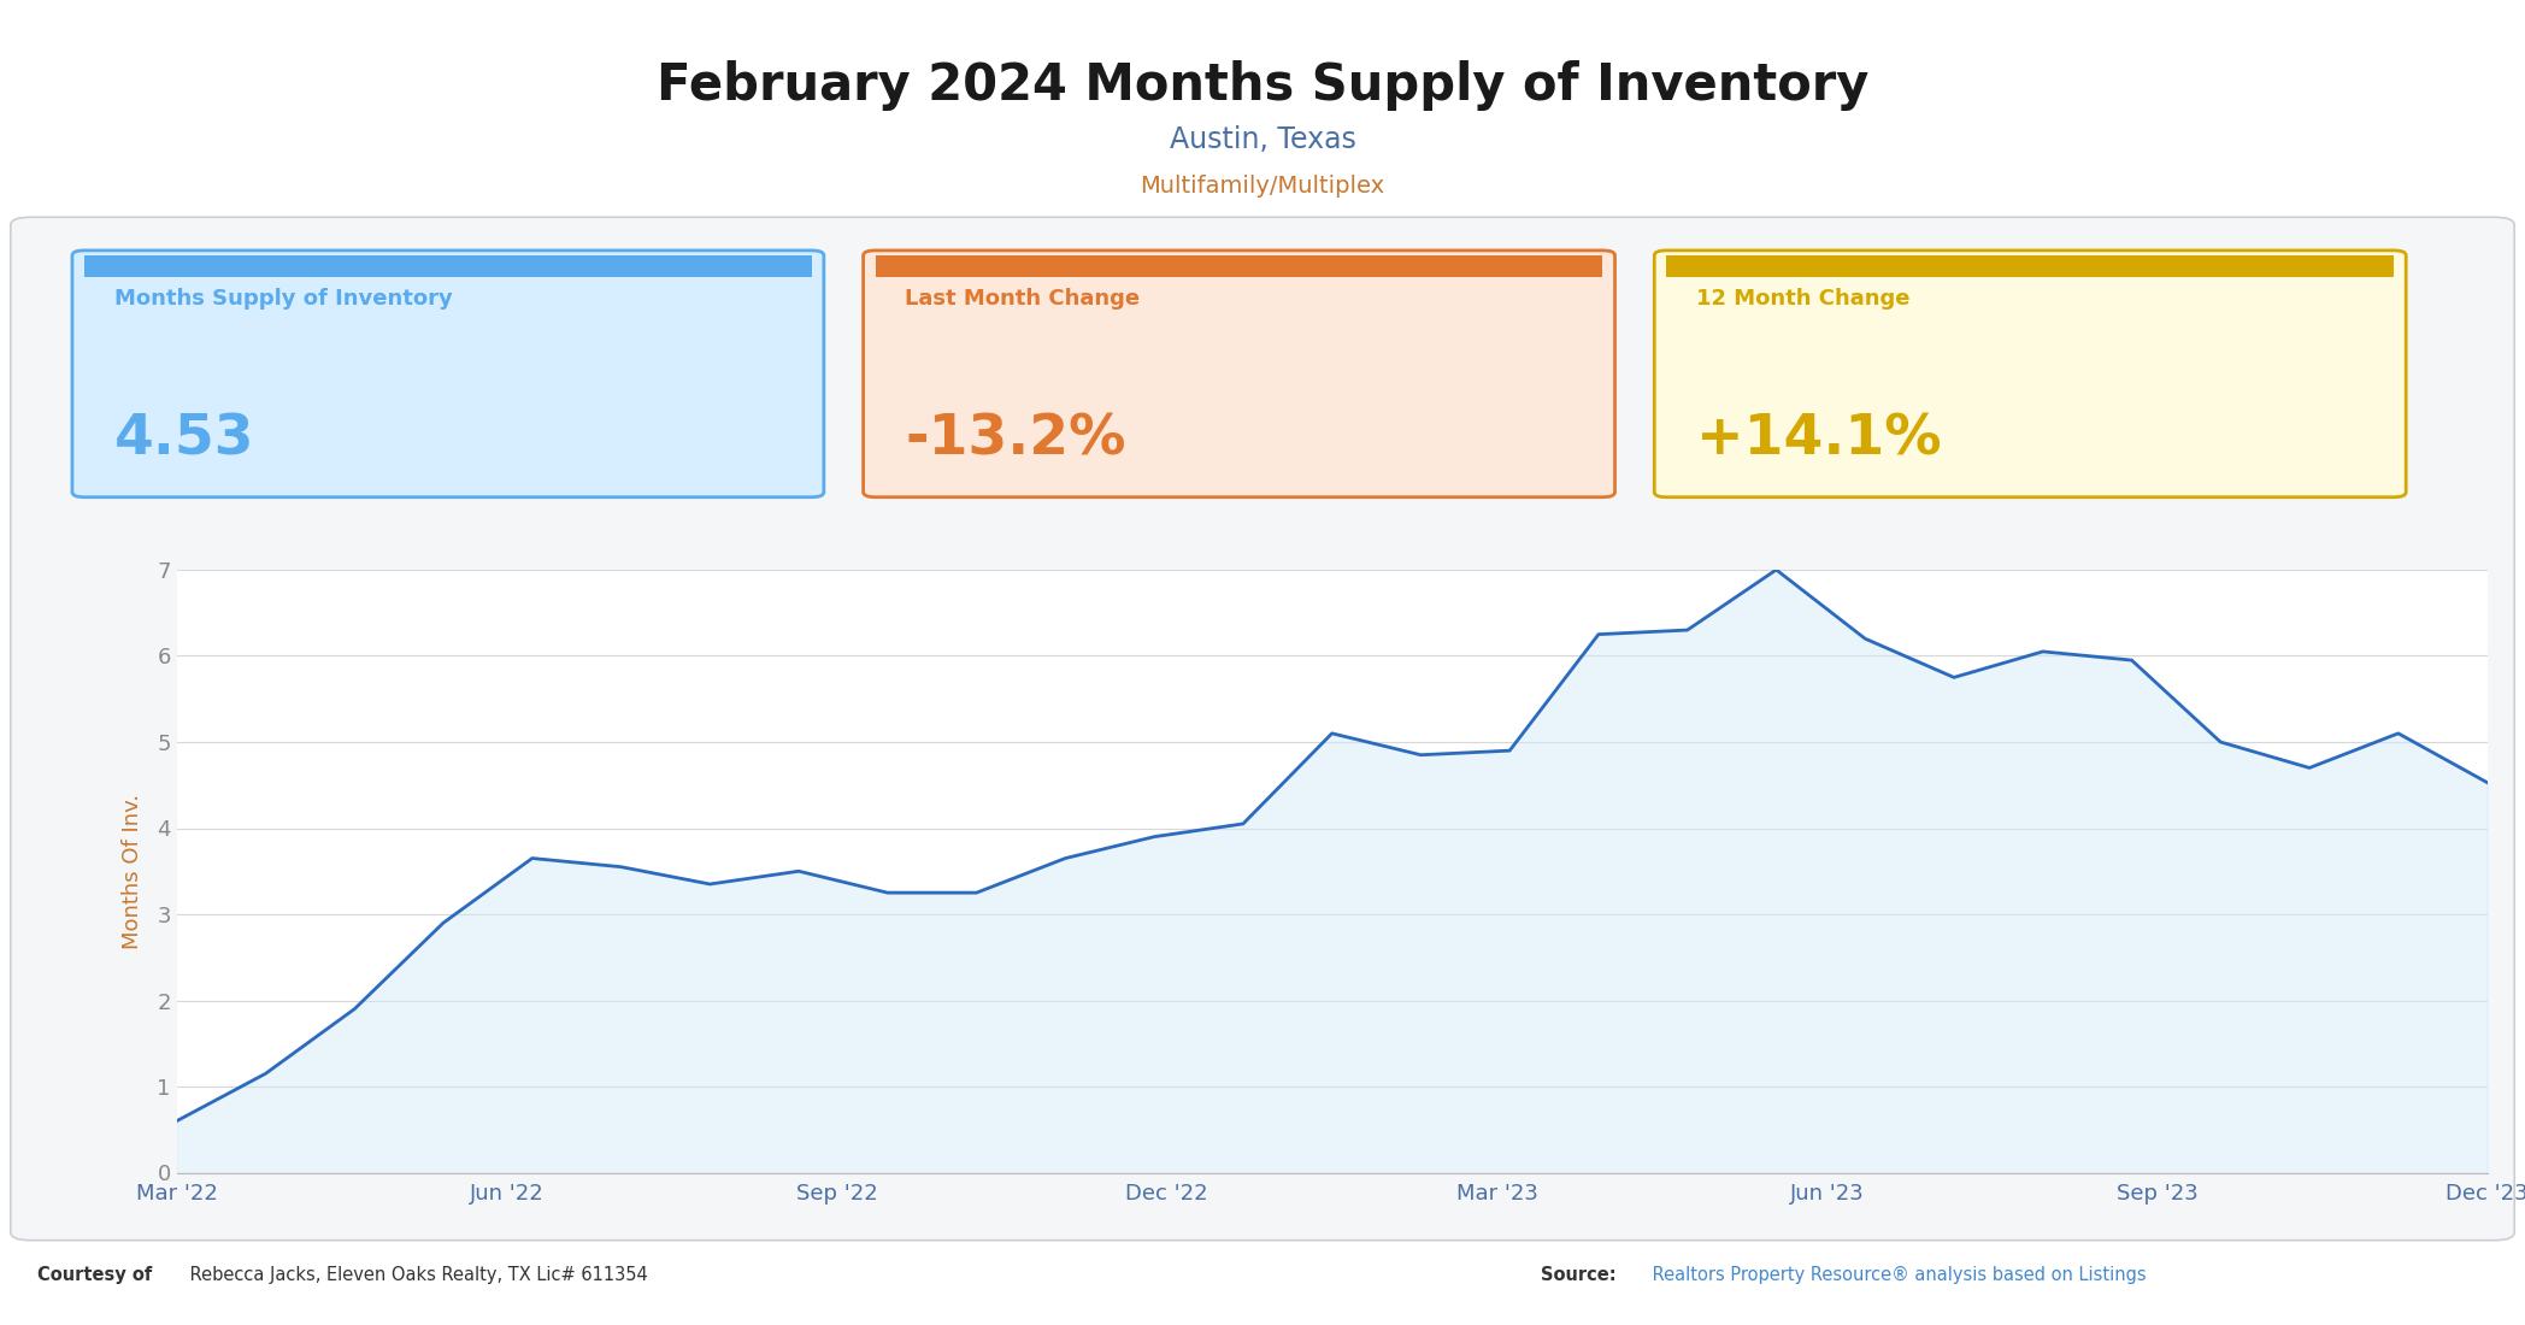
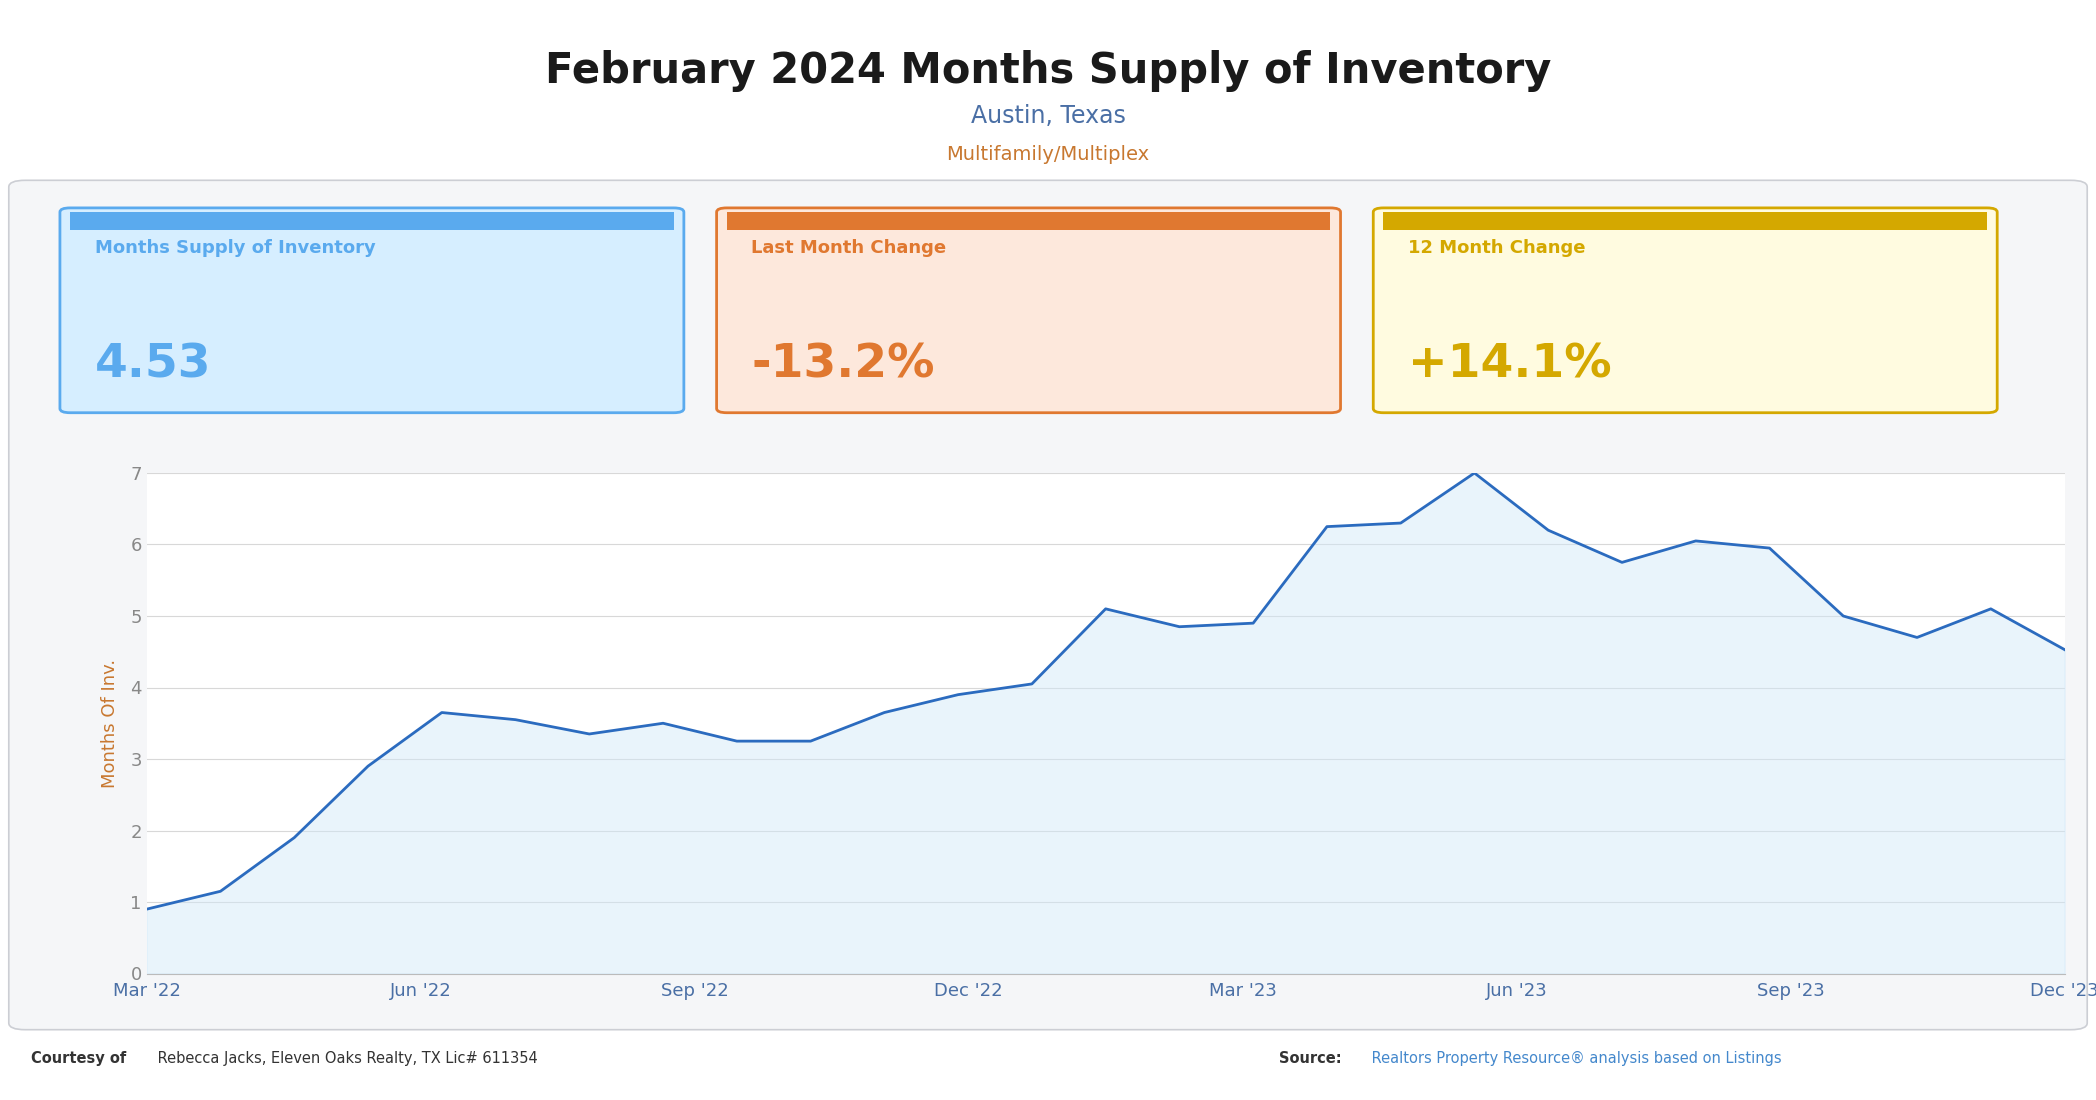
Mar '22: 0.60 -> 0.90
